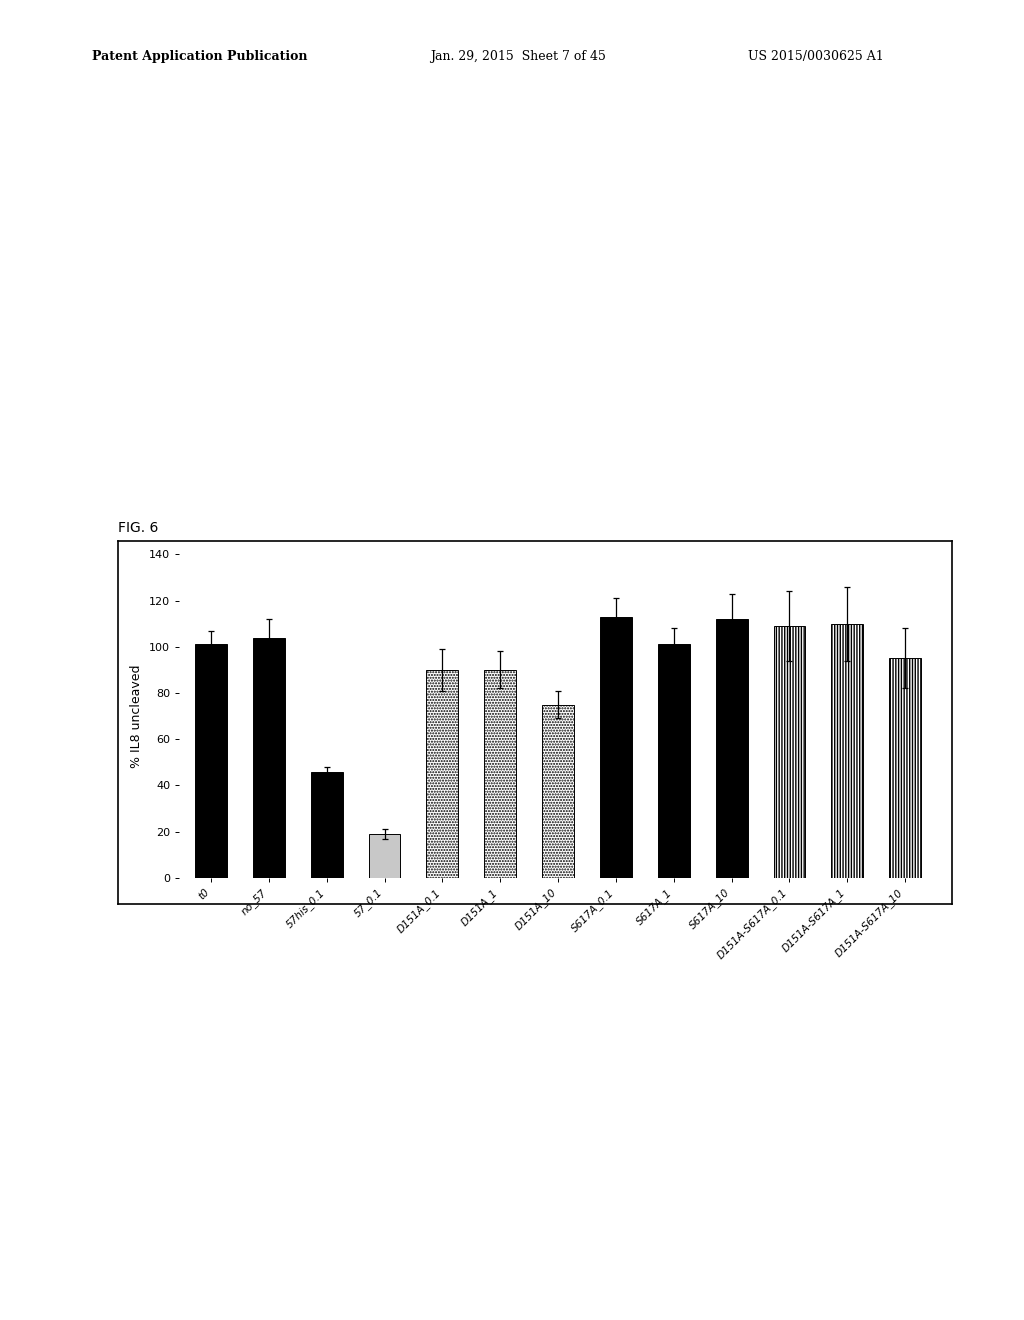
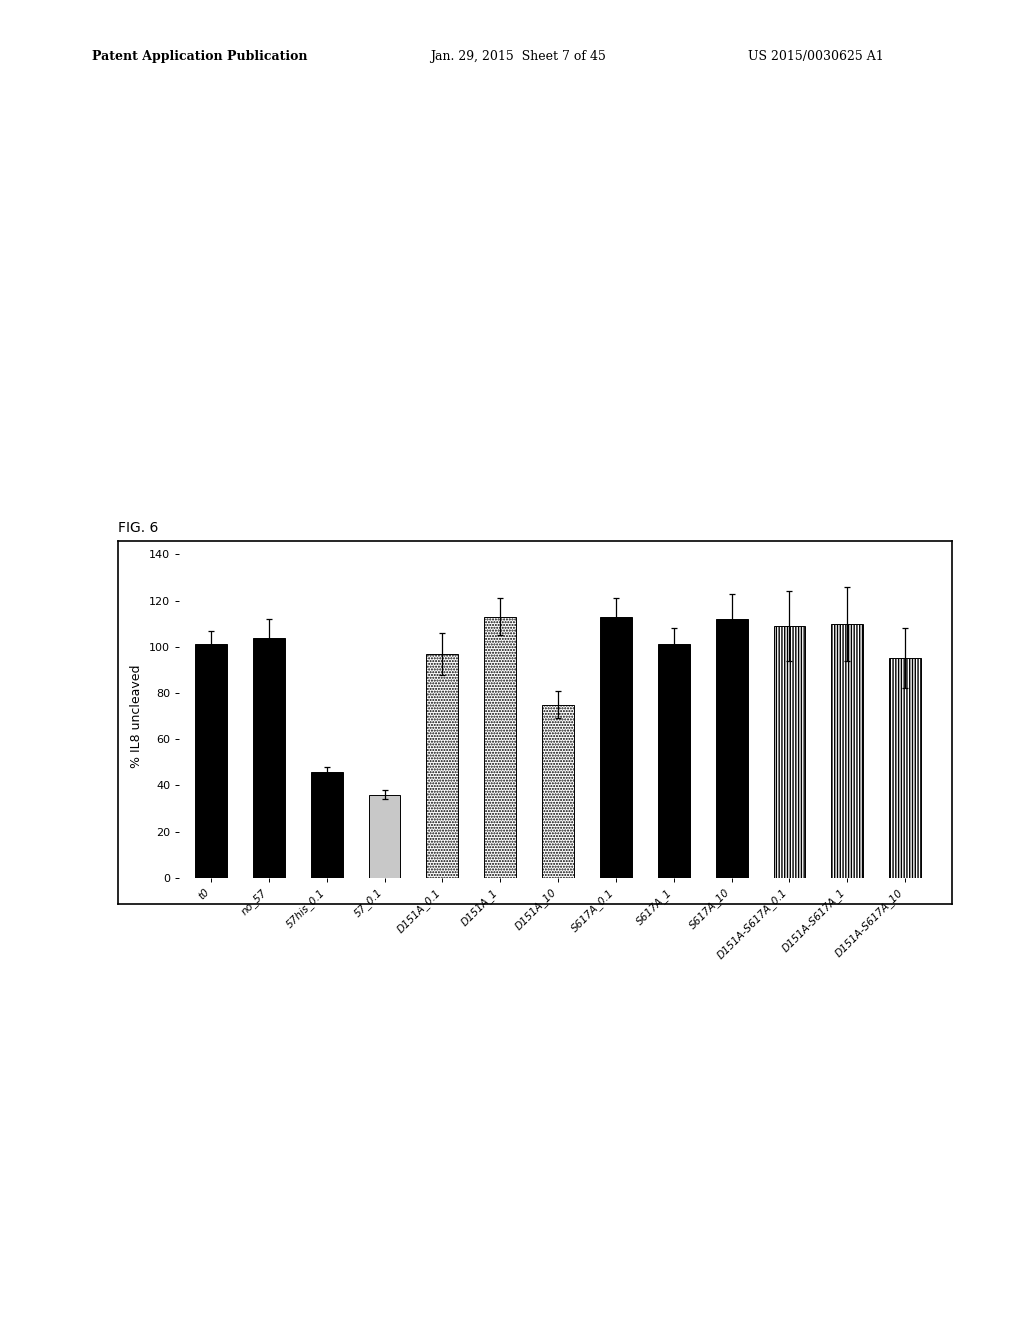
57_0.1: 19 -> 36
D151A_0.1: 90 -> 97
D151A_1: 90 -> 113
